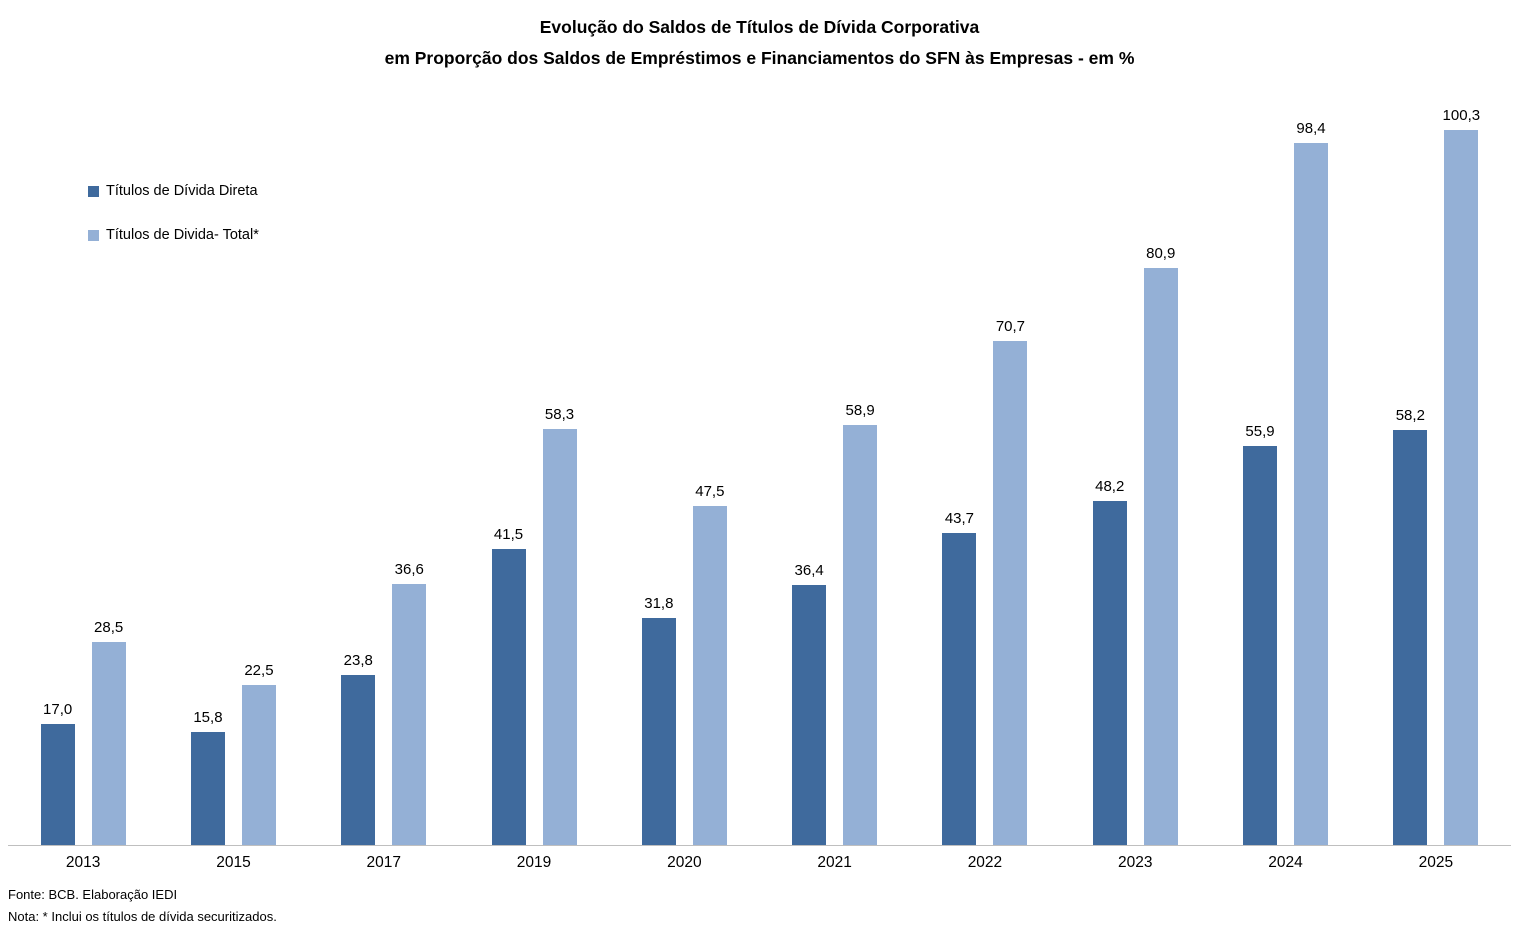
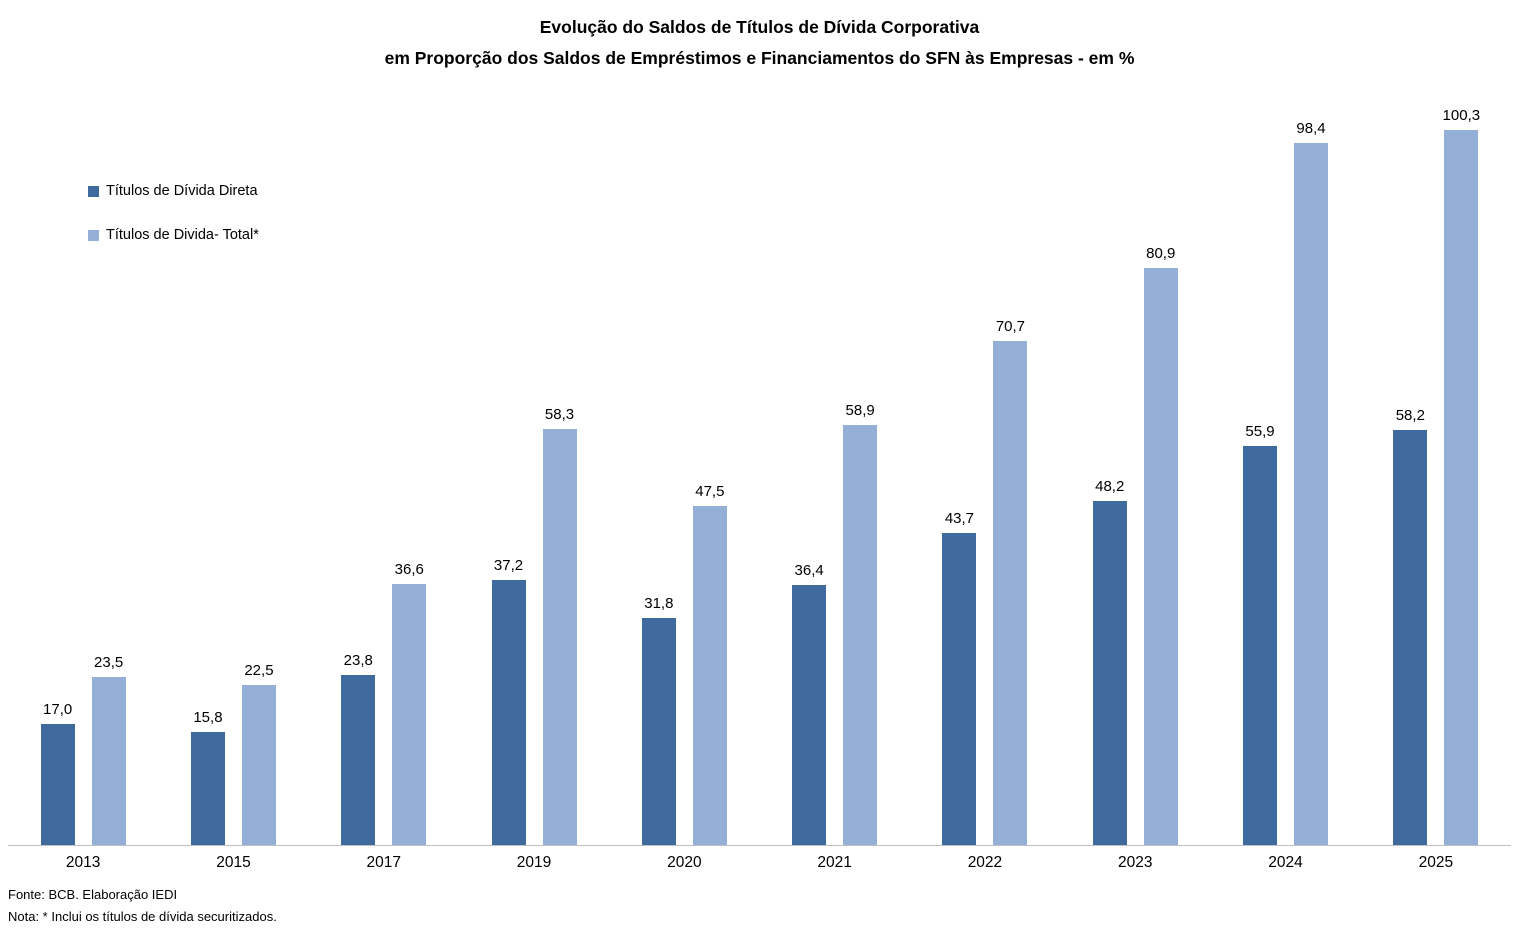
Títulos de Divida- Total*/2013: 28,5 -> 23,5
Títulos de Dívida Direta/2019: 41,5 -> 37,2
